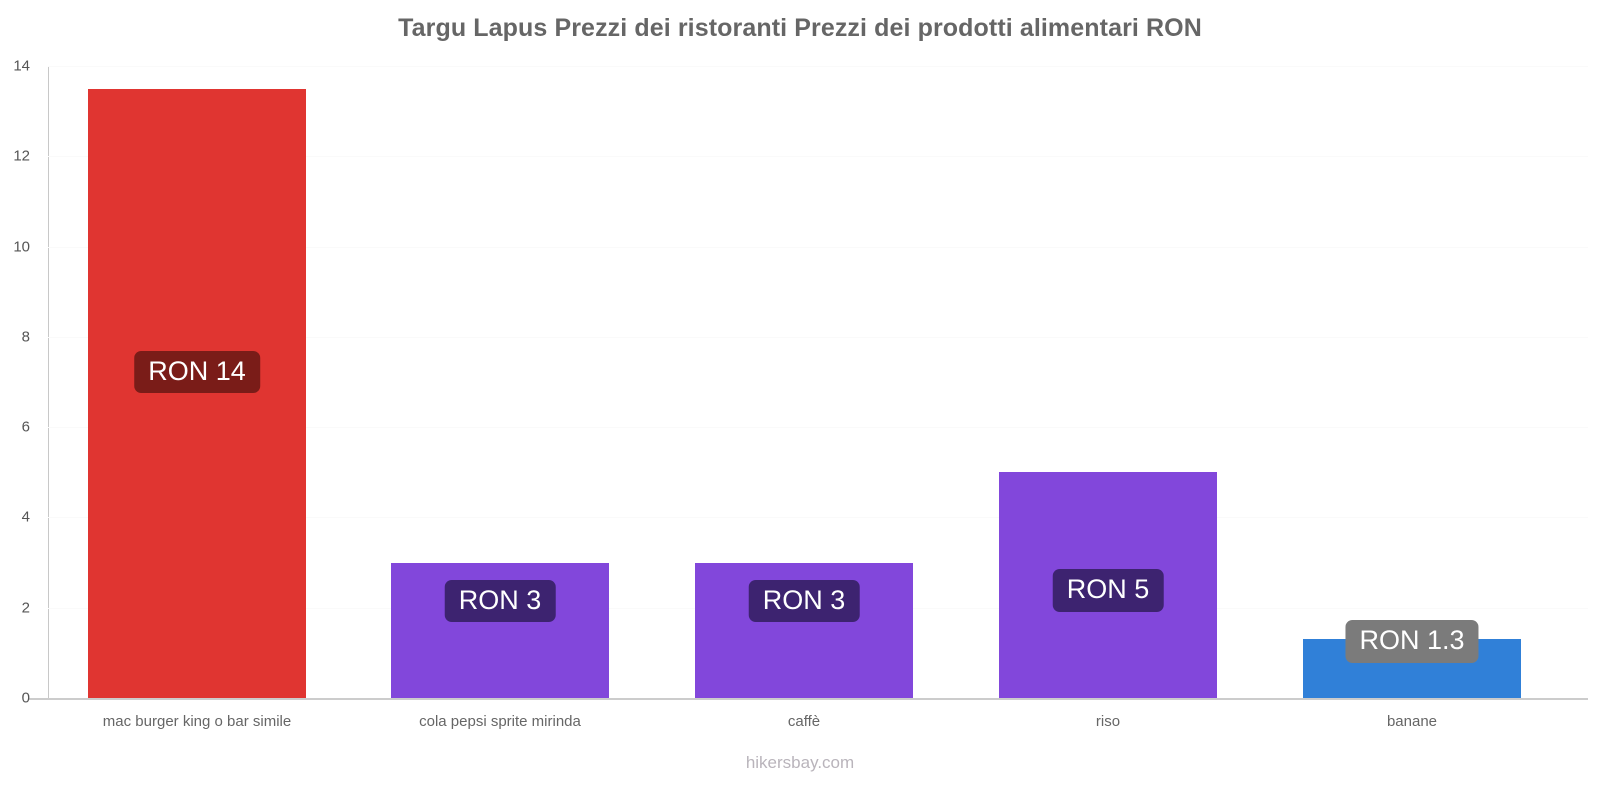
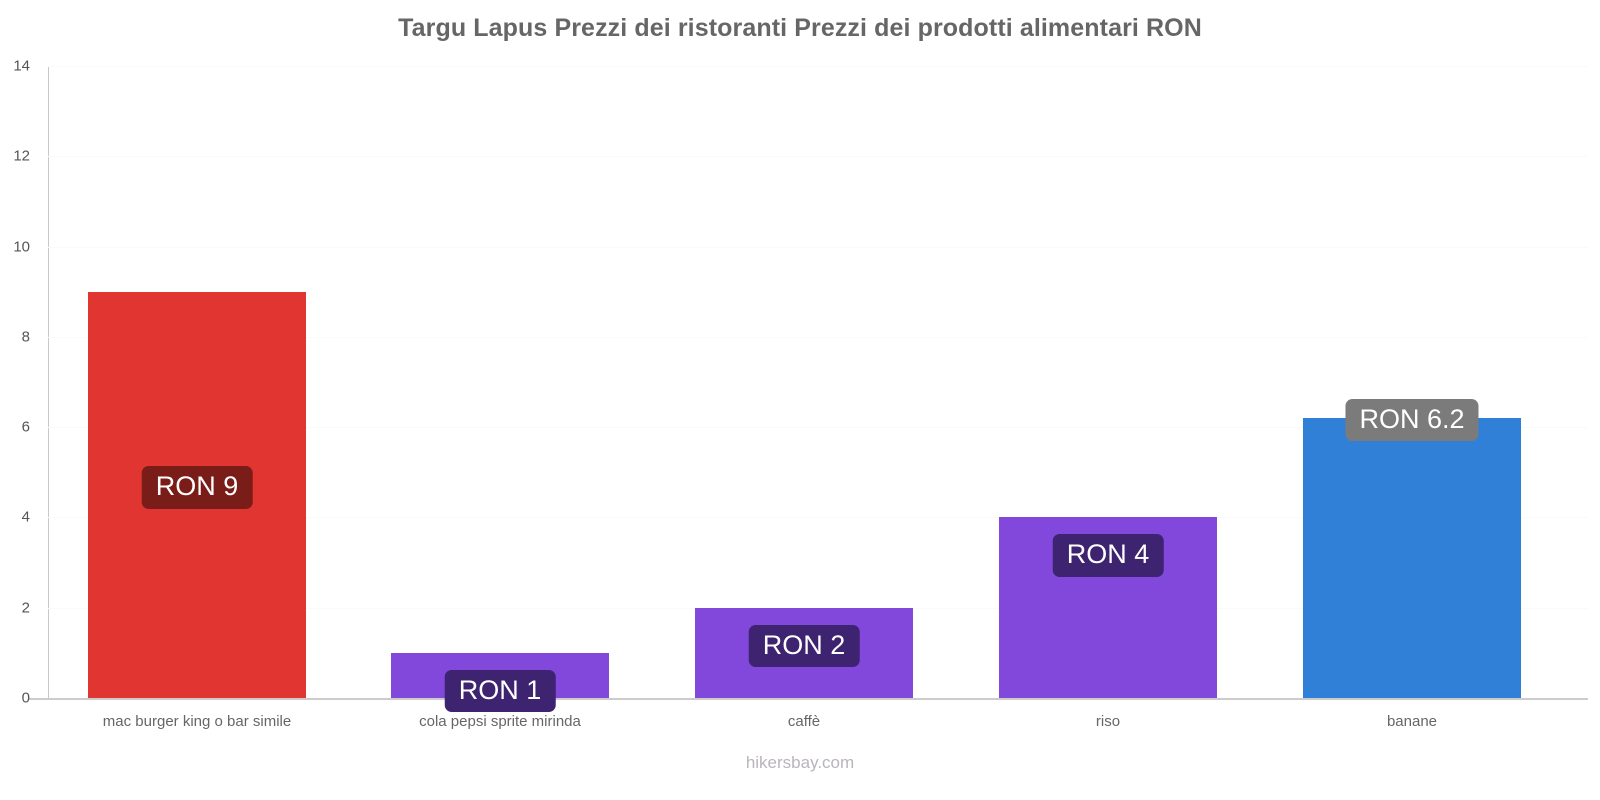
mac burger king o bar simile: 14 -> 9
cola pepsi sprite mirinda: 3 -> 1
caffè: 3 -> 2
riso: 5 -> 4
banane: 1.3 -> 6.2
